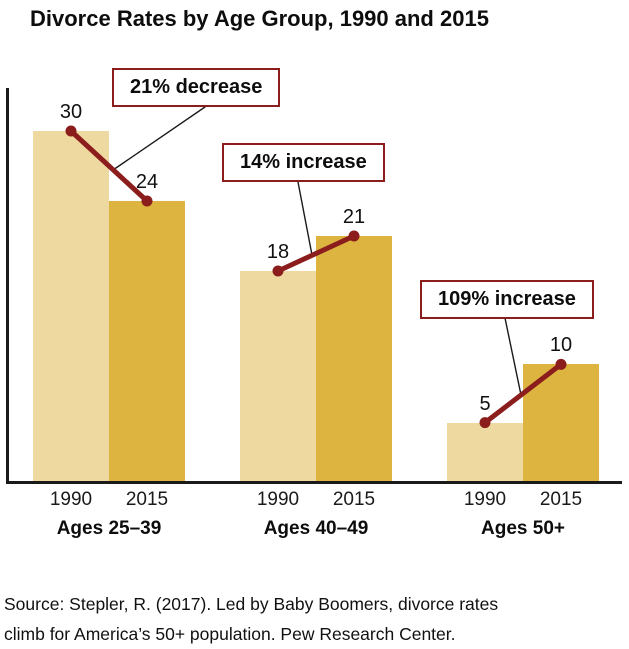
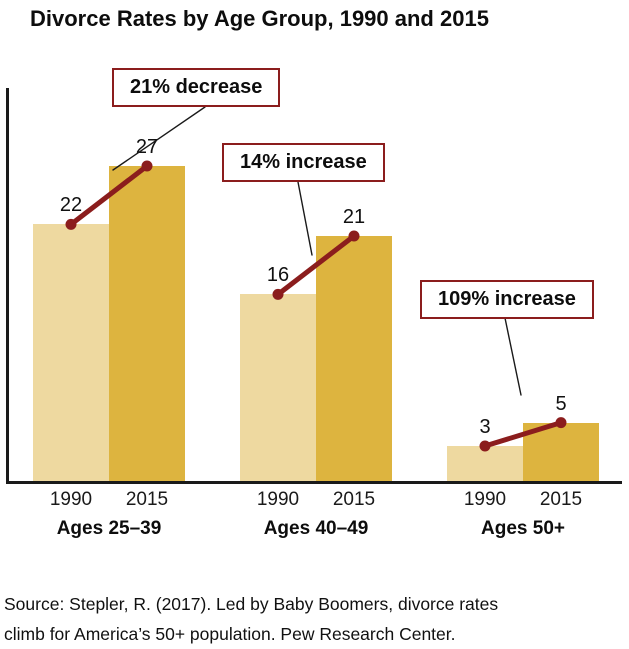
1990/Ages 25–39: 30 -> 22
2015/Ages 25–39: 24 -> 27
1990/Ages 40–49: 18 -> 16
1990/Ages 50+: 5 -> 3
2015/Ages 50+: 10 -> 5
